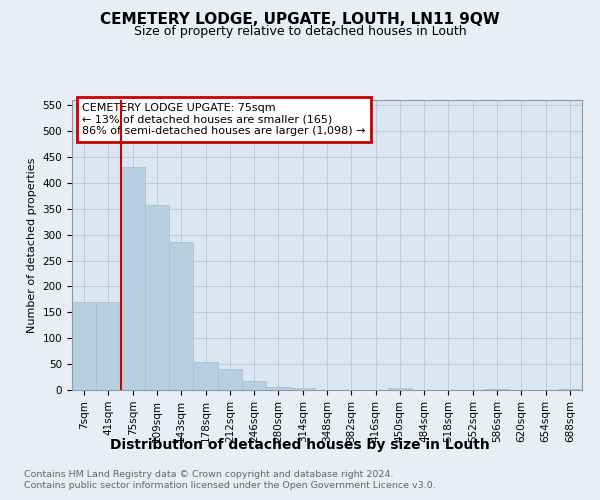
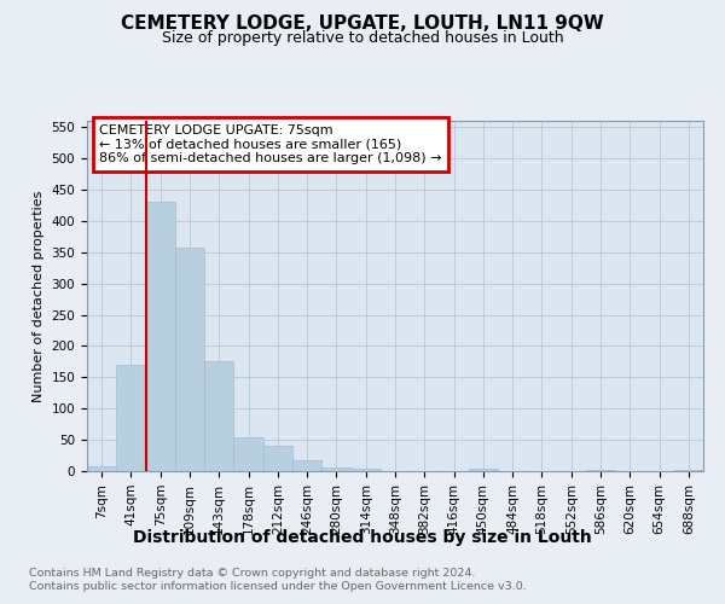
7sqm: 170 -> 8
143sqm: 286 -> 175
